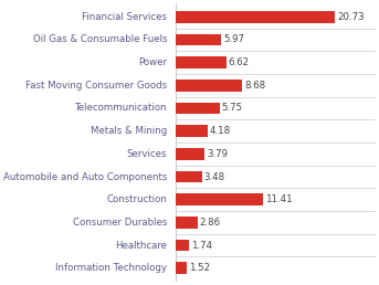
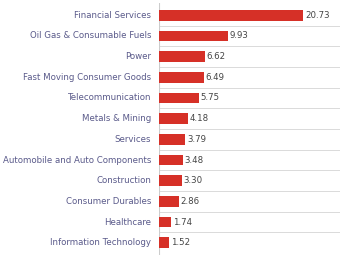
Oil Gas & Consumable Fuels: 5.97 -> 9.93
Fast Moving Consumer Goods: 8.68 -> 6.49
Construction: 11.41 -> 3.30
